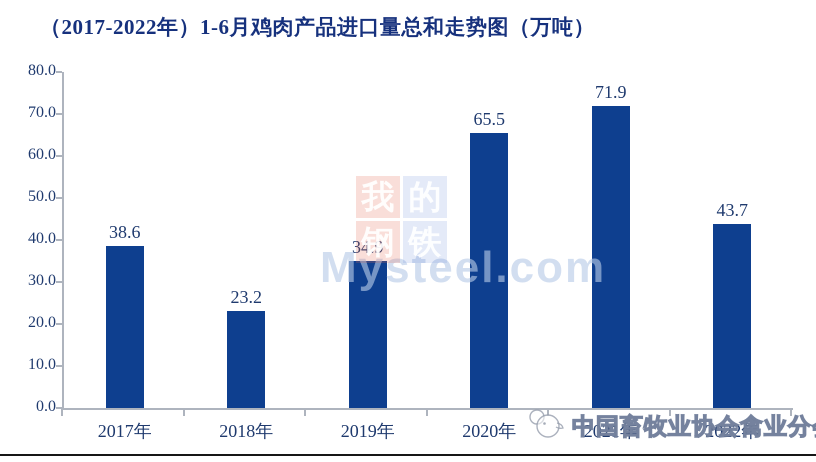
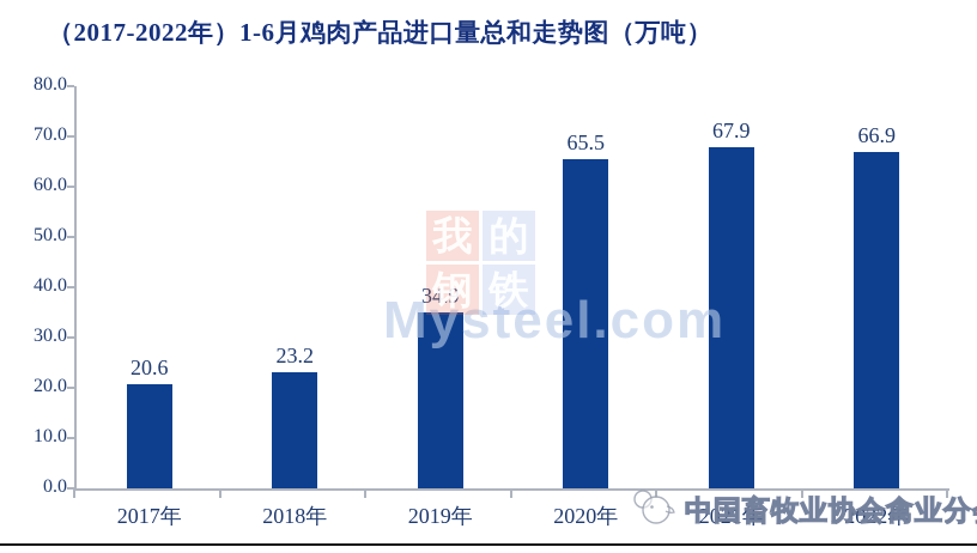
2017年: 38.6 -> 20.6
2021年: 71.9 -> 67.9
2022年: 43.7 -> 66.9
